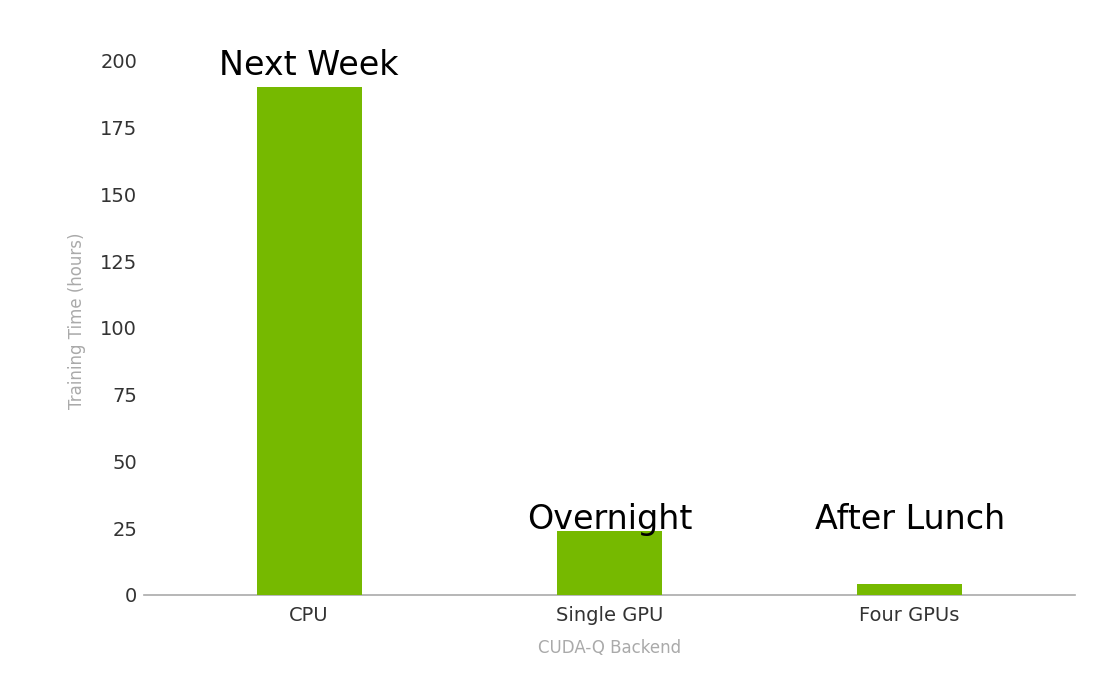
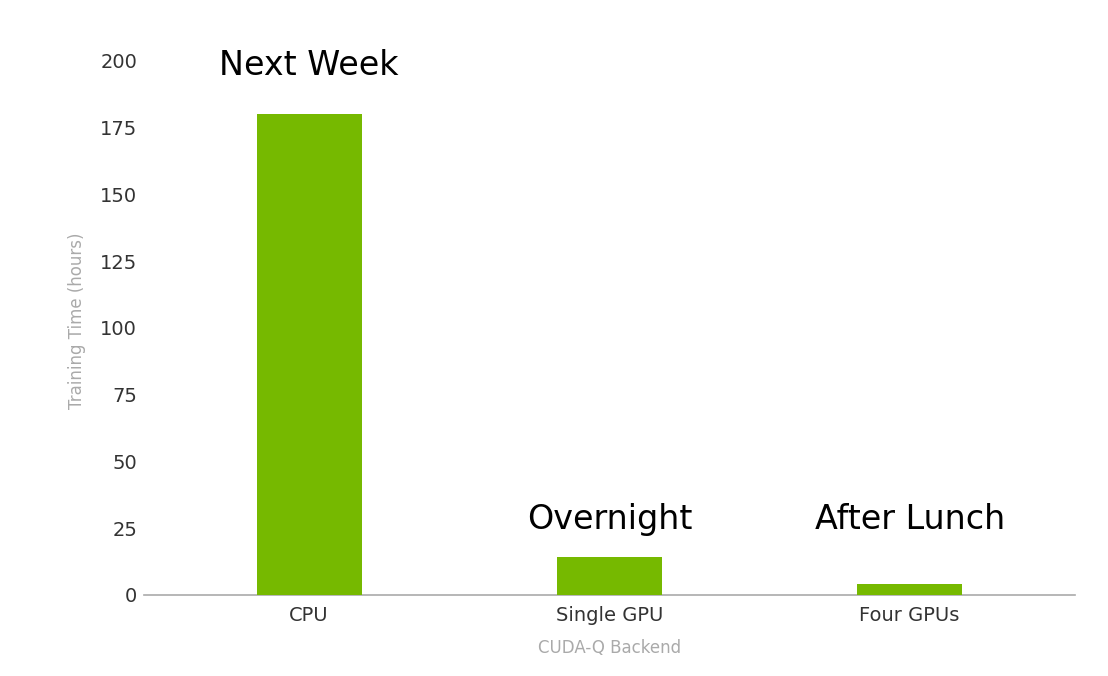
CPU: 190 -> 180
Single GPU: 24 -> 14
